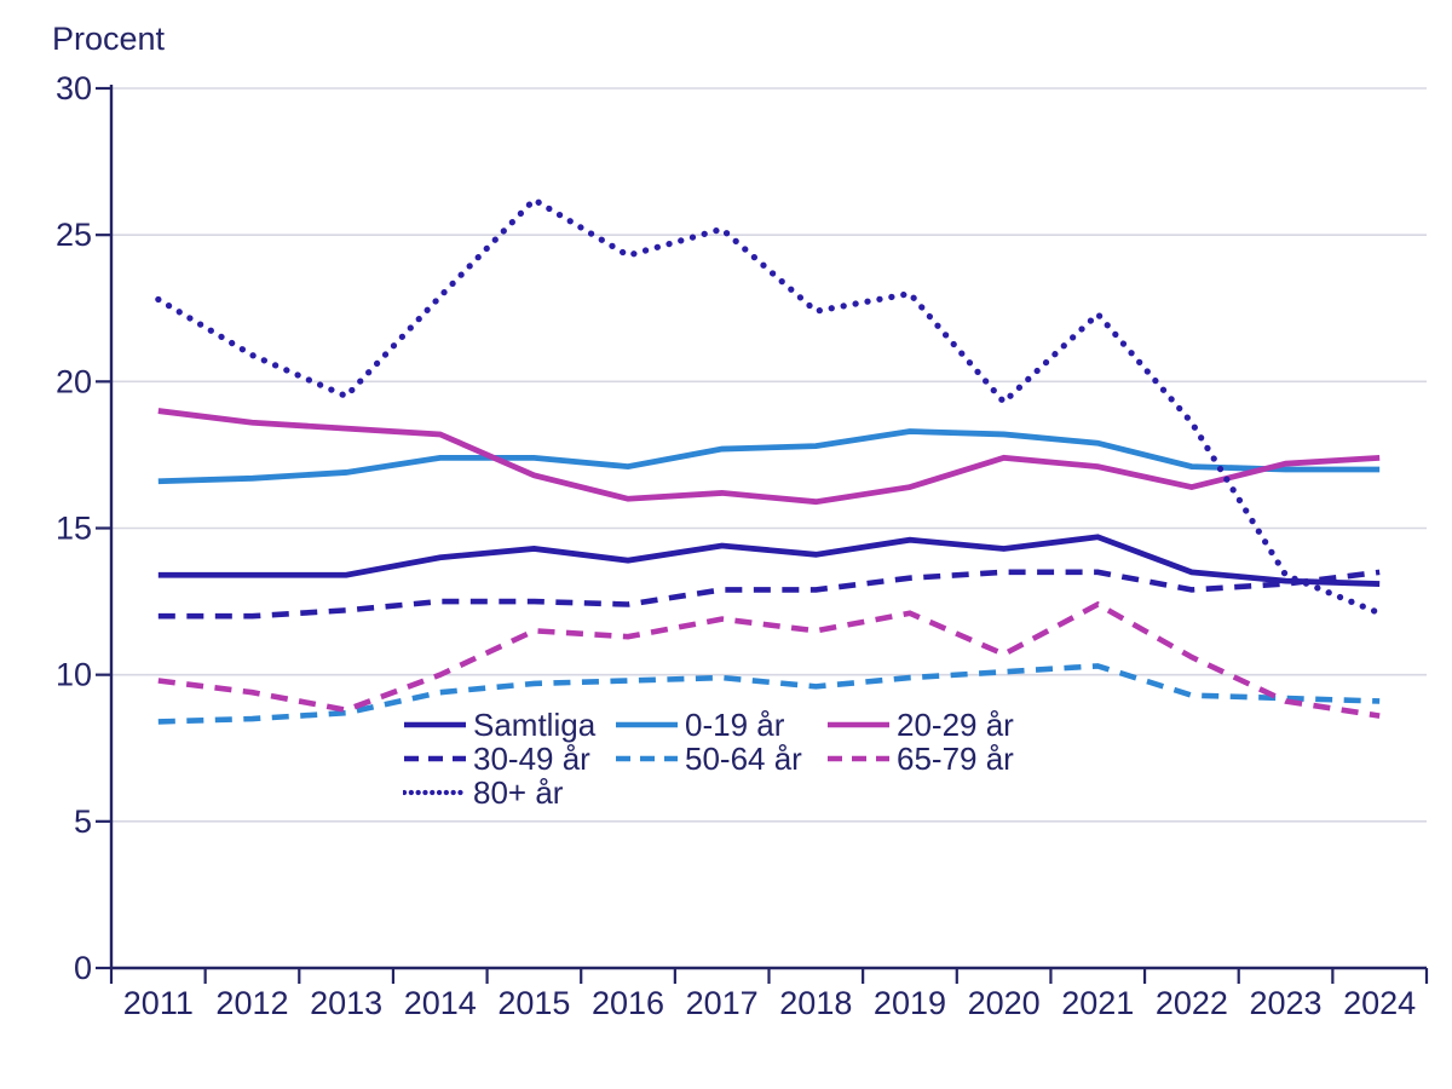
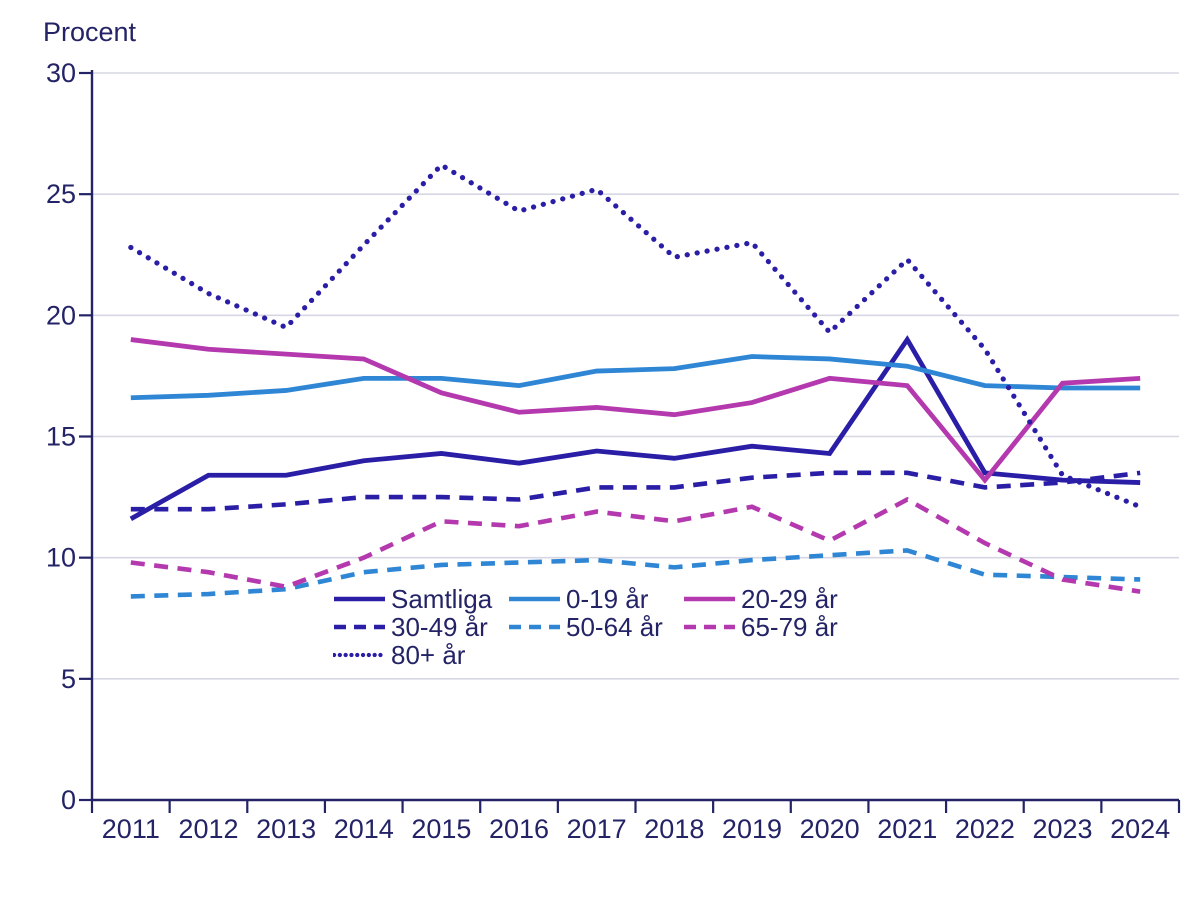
Samtliga/2011: 13.4 -> 11.6
Samtliga/2021: 14.7 -> 19.0
20-29 år/2022: 16.4 -> 13.2
